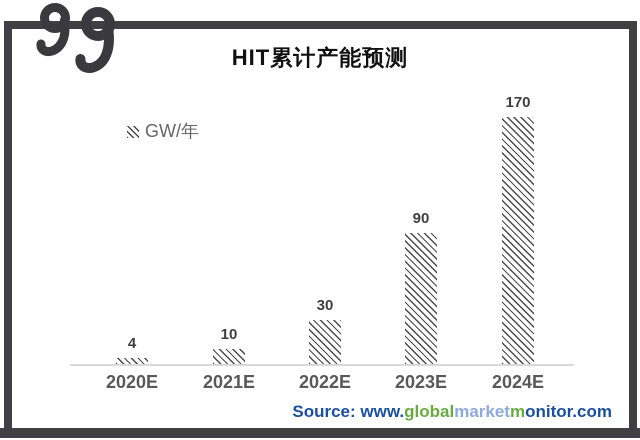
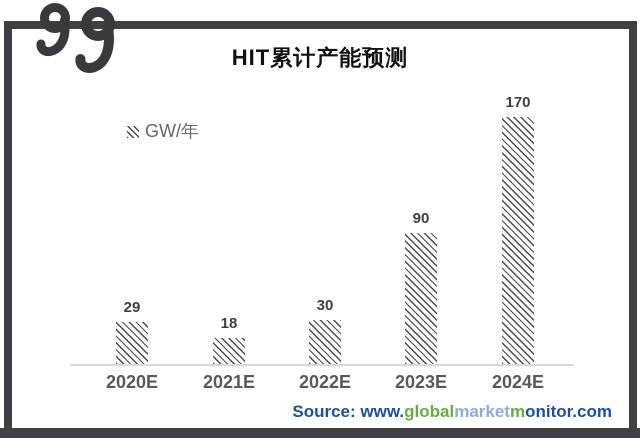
2020E: 4 -> 29
2021E: 10 -> 18
